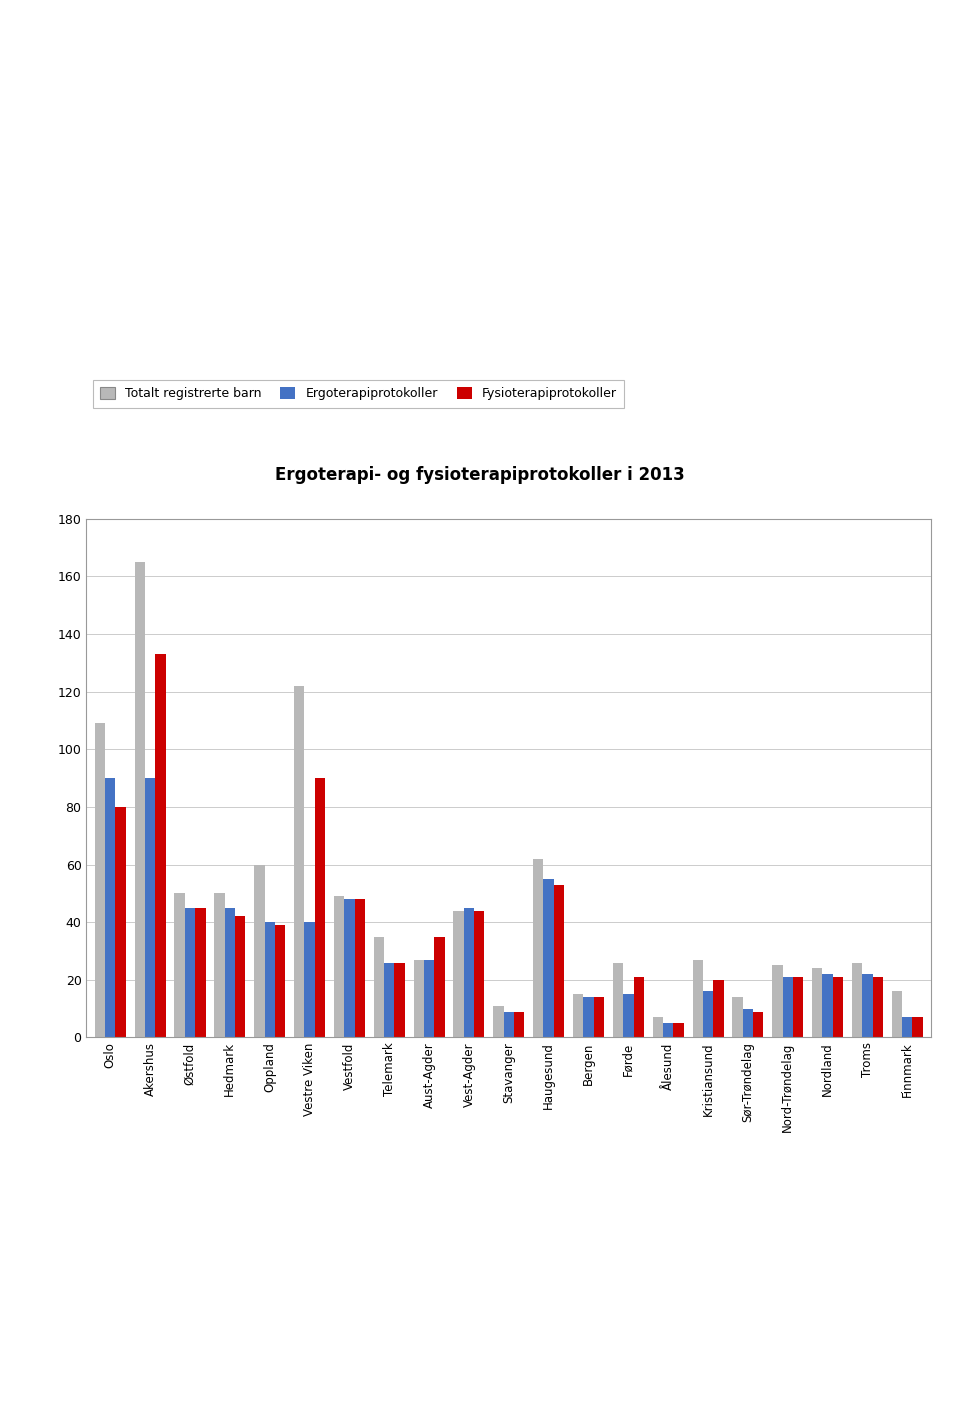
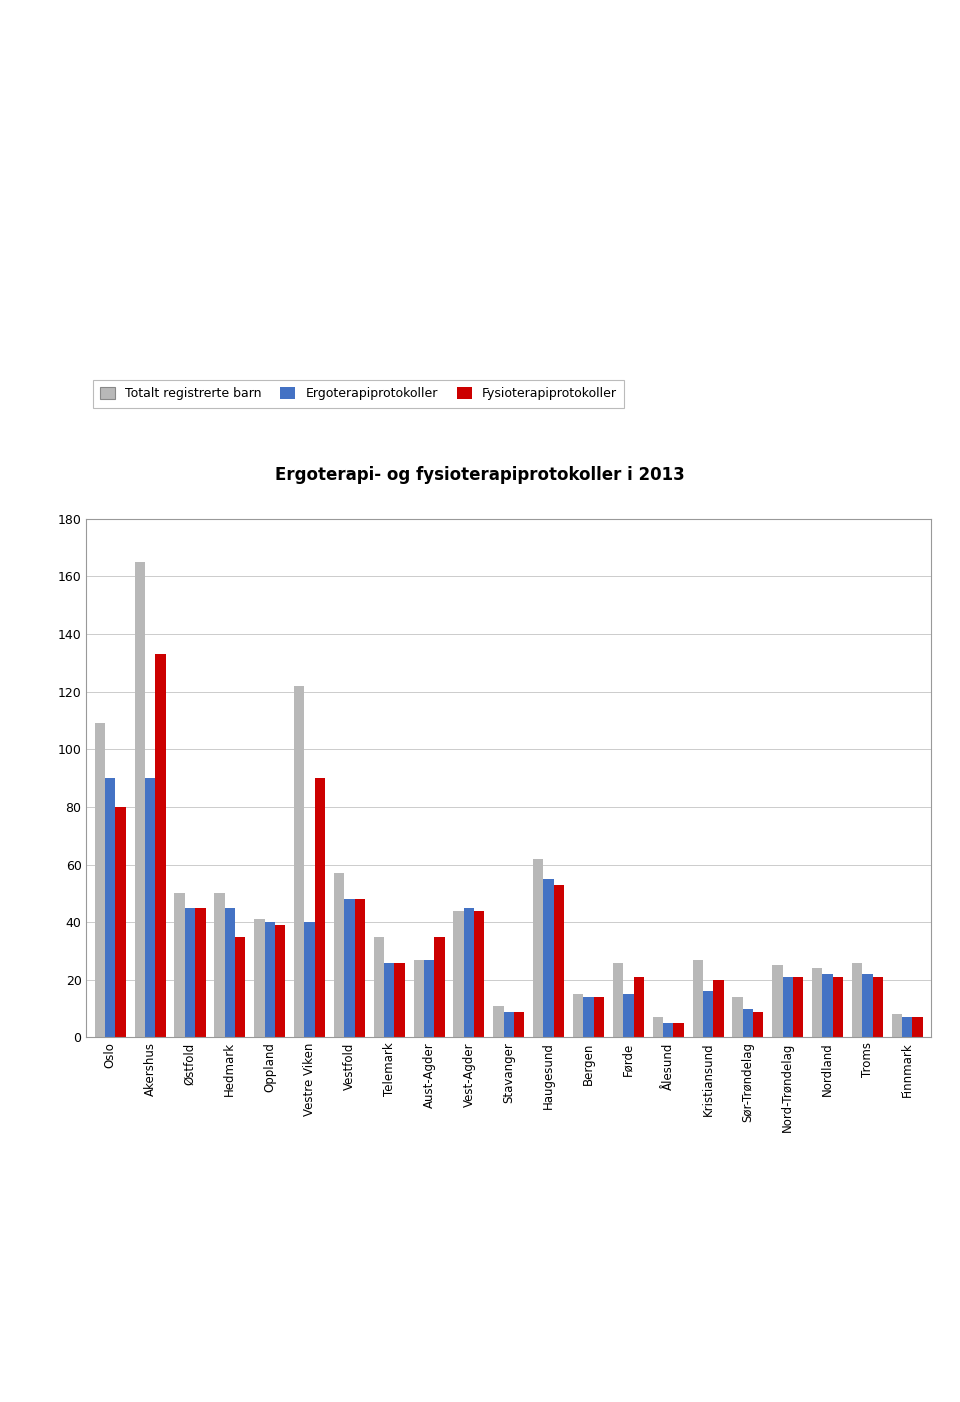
Fysioterapiprotokoller/Hedmark: 42 -> 35
Totalt registrerte barn/Oppland: 60 -> 41
Totalt registrerte barn/Vestfold: 49 -> 57
Totalt registrerte barn/Finnmark: 16 -> 8
